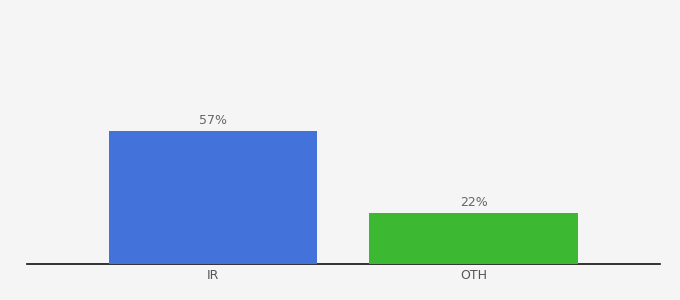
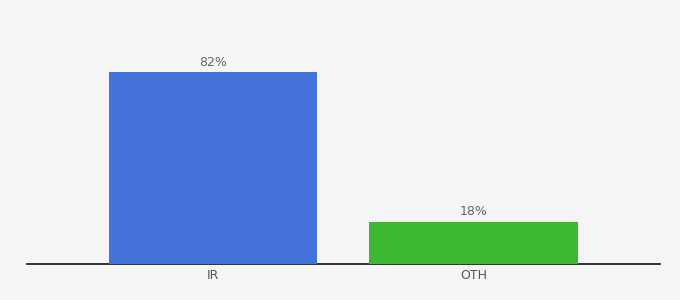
IR: 57% -> 82%
OTH: 22% -> 18%
